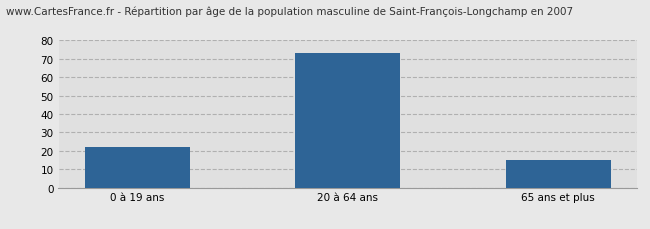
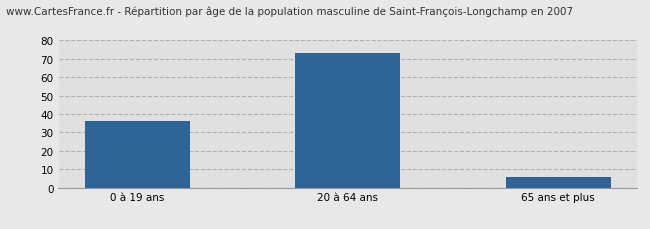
0 à 19 ans: 22 -> 36
65 ans et plus: 15 -> 6
